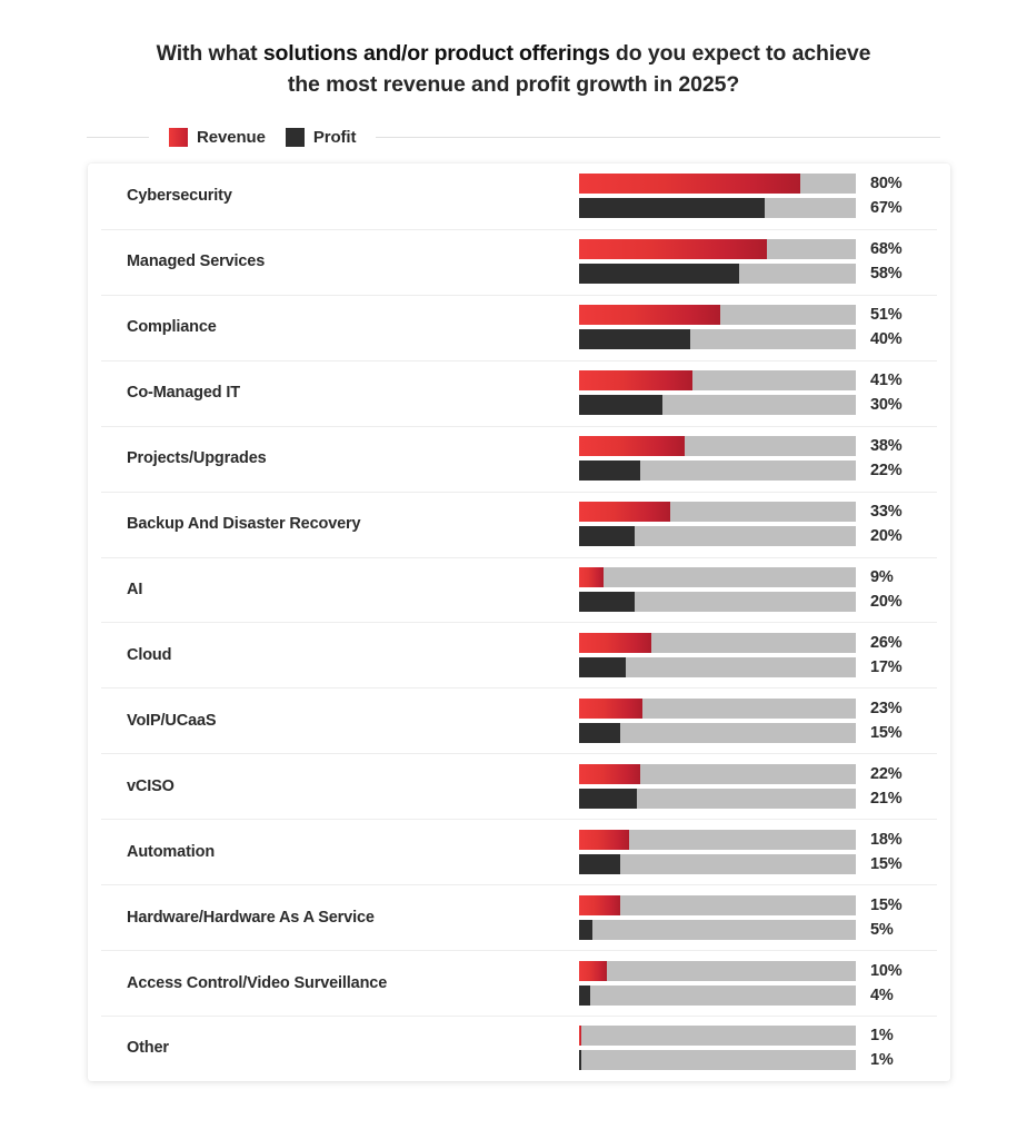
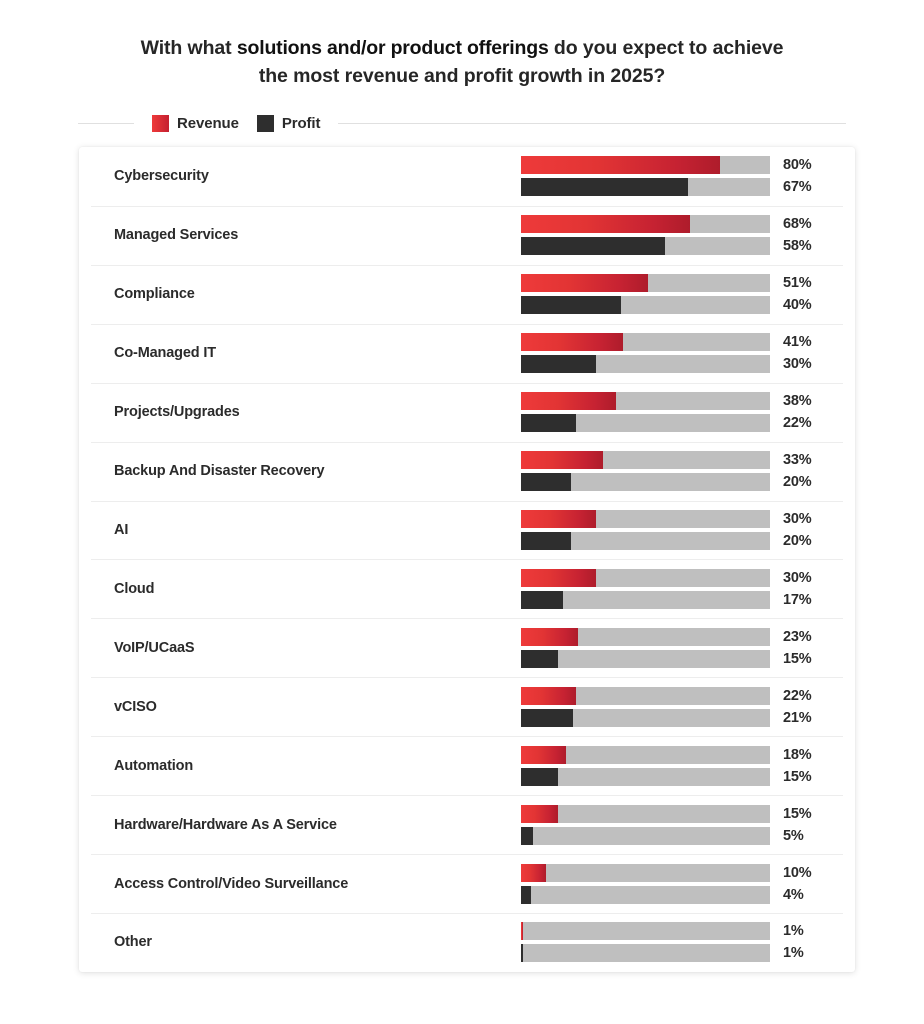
Revenue/AI: 9% -> 30%
Revenue/Cloud: 26% -> 30%
